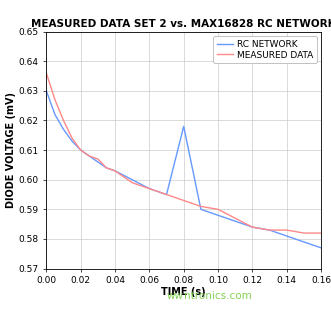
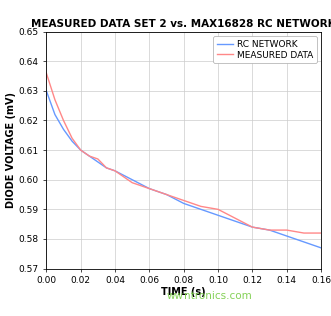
RC NETWORK/0.08: 0.618 -> 0.592
